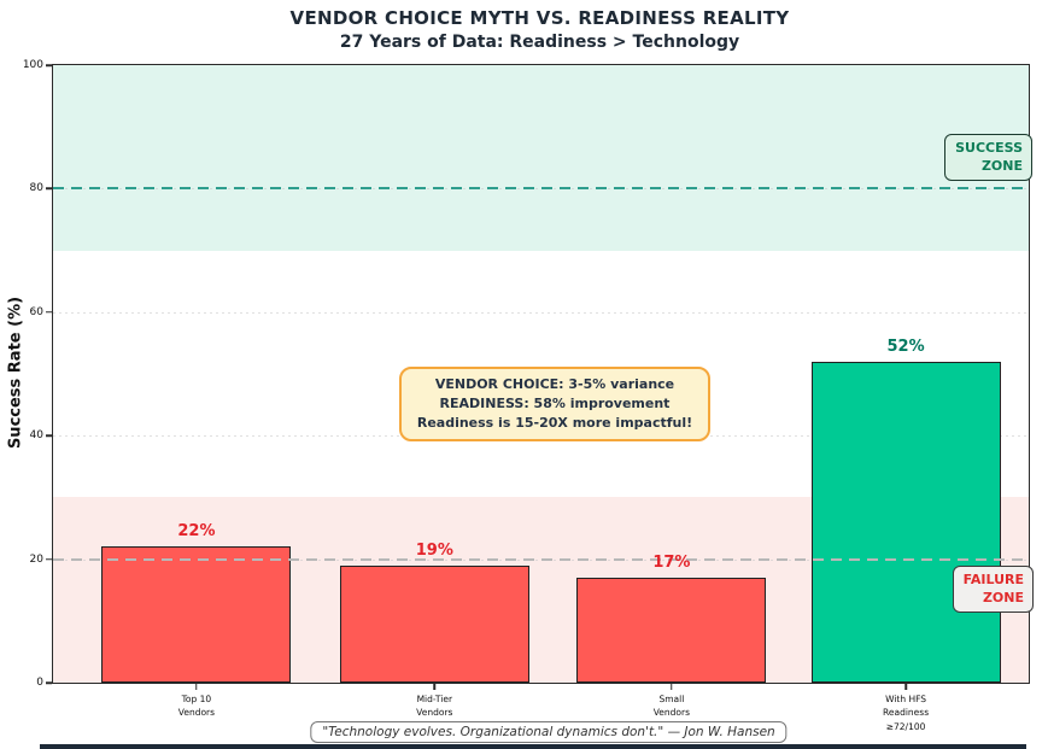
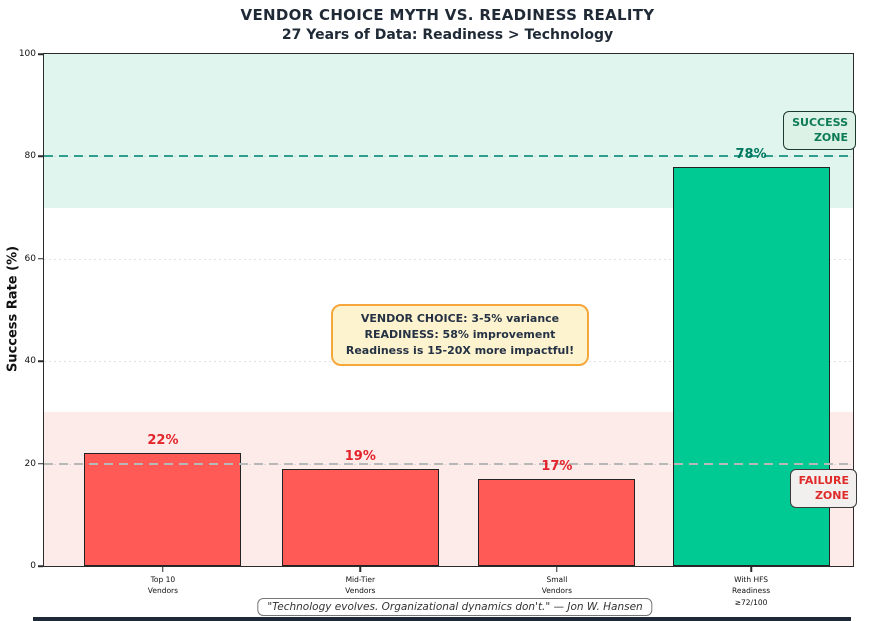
With HFS Readiness ≥72/100: 52% -> 78%
